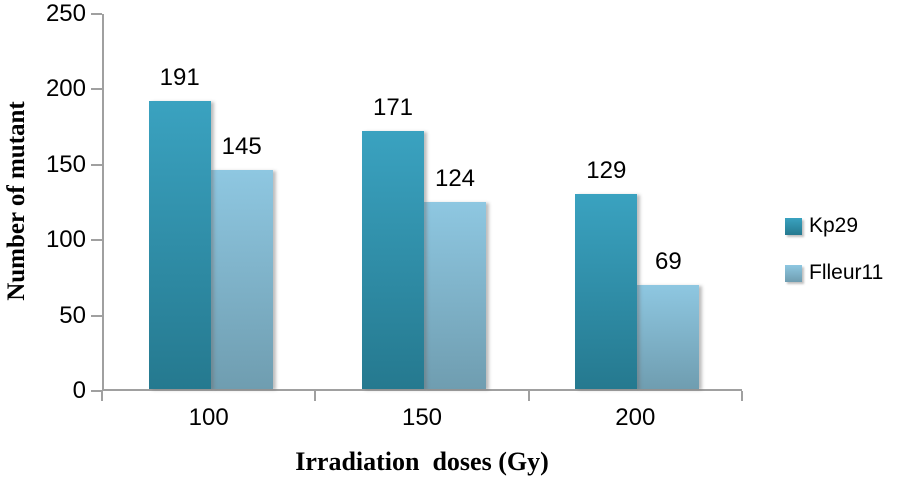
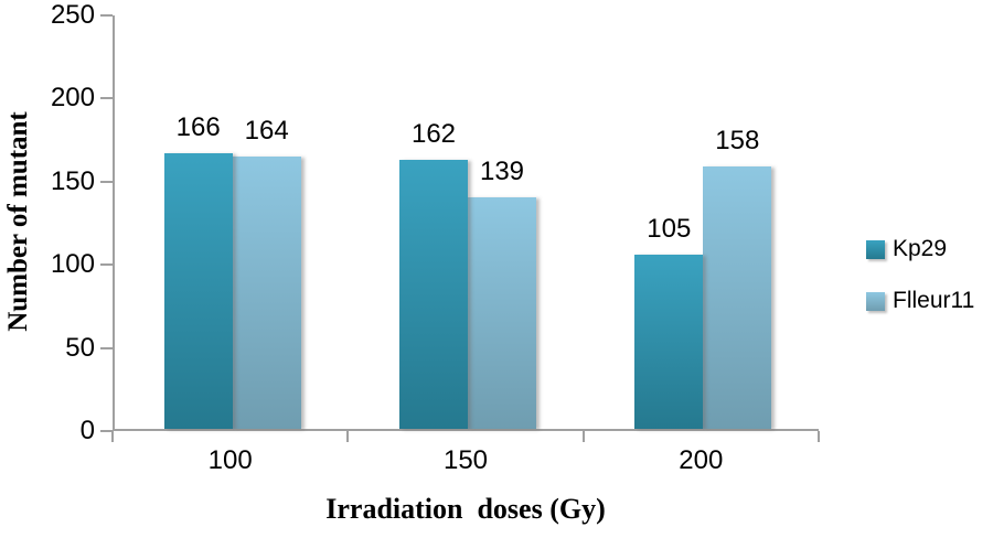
Kp29/100: 191 -> 166
Flleur11/100: 145 -> 164
Kp29/150: 171 -> 162
Flleur11/150: 124 -> 139
Kp29/200: 129 -> 105
Flleur11/200: 69 -> 158
